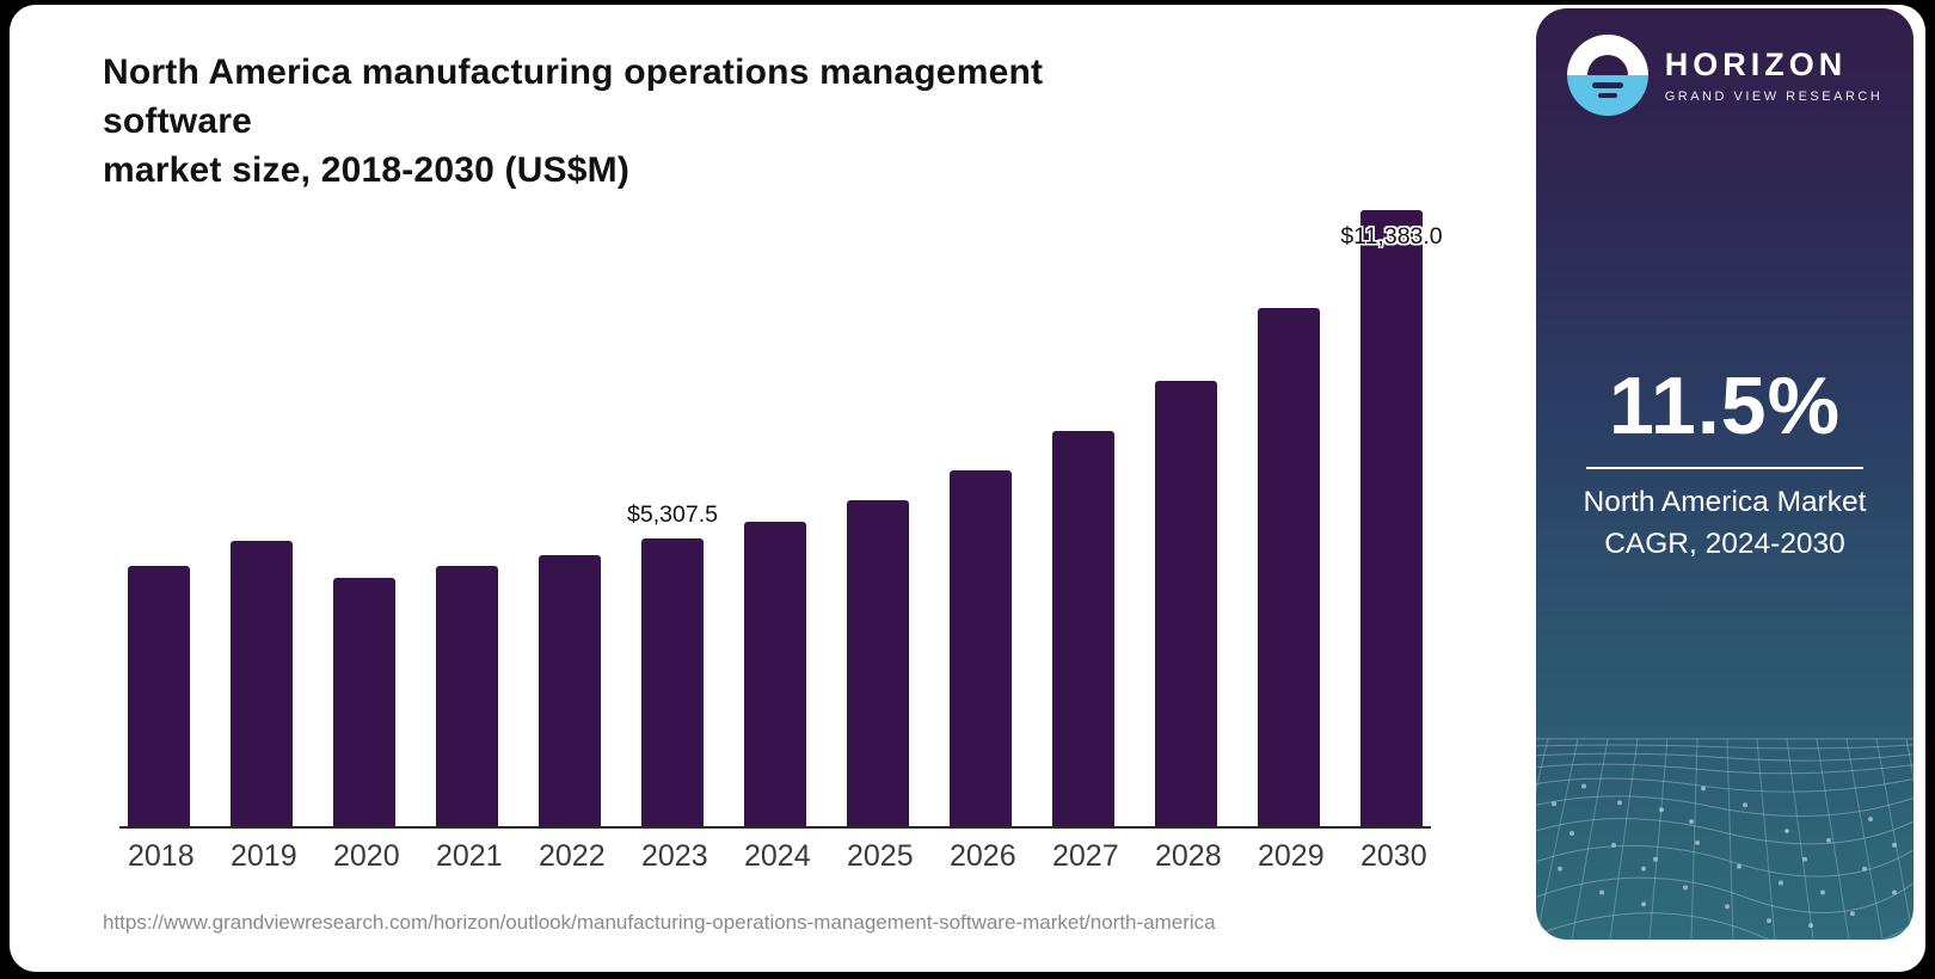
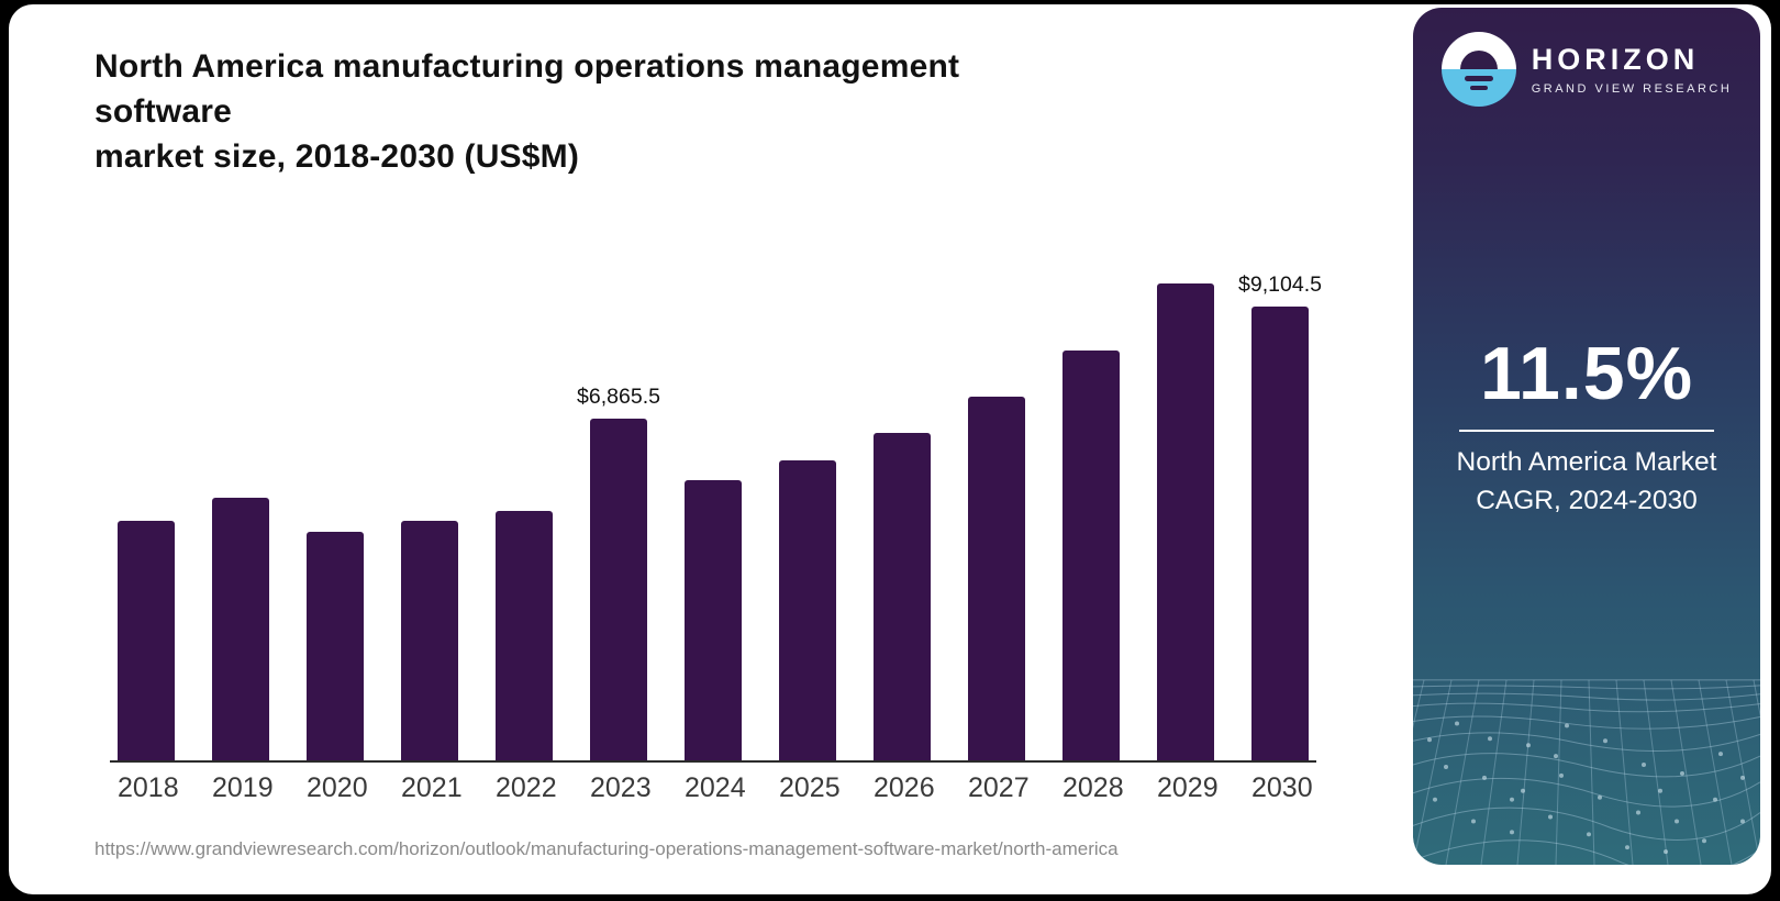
2023: $5,307.5 -> $6,865.5
2030: $11,383.0 -> $9,104.5
